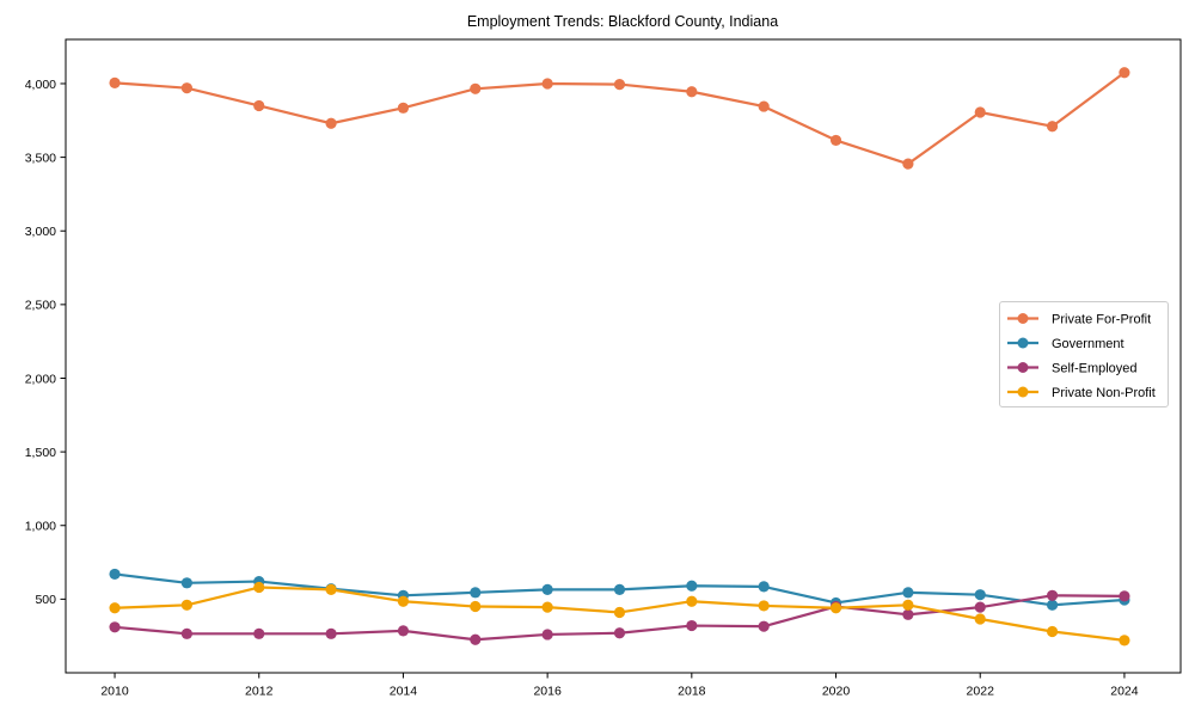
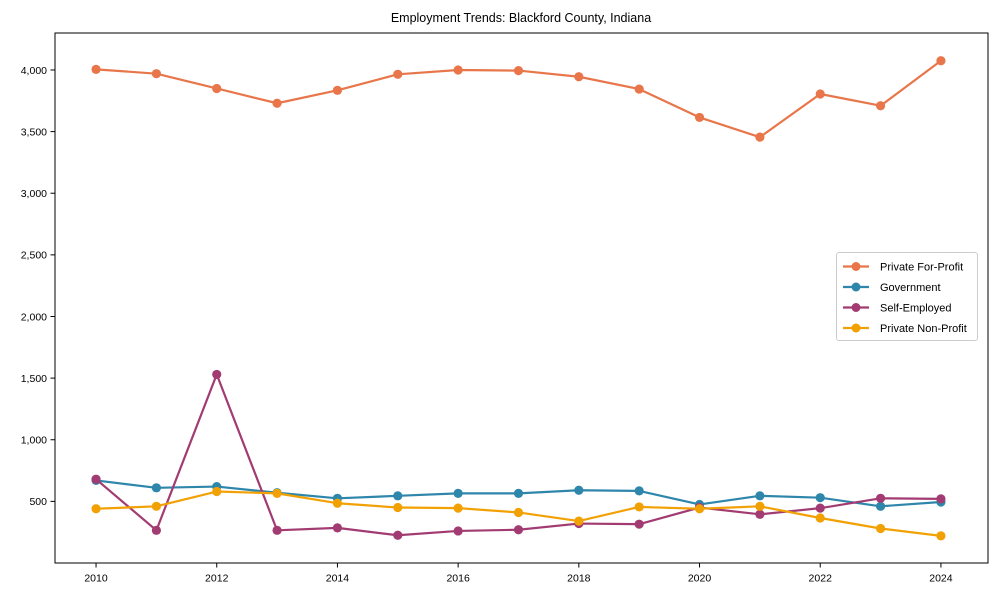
Self-Employed/2010: 310 -> 680
Self-Employed/2012: 260 -> 1530
Private Non-Profit/2018: 480 -> 340
